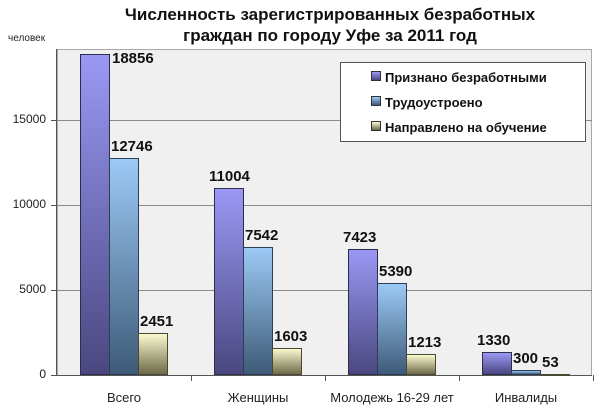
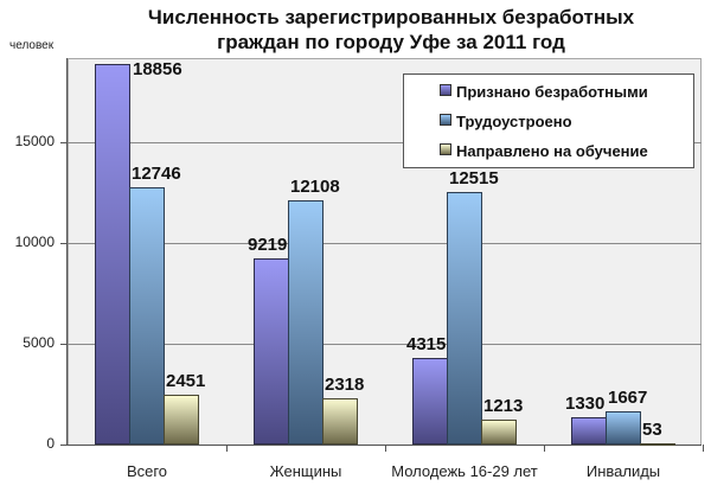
Признано безработными/Женщины: 11004 -> 9219
Трудоустроено/Женщины: 7542 -> 12108
Направлено на обучение/Женщины: 1603 -> 2318
Признано безработными/Молодежь 16-29 лет: 7423 -> 4315
Трудоустроено/Молодежь 16-29 лет: 5390 -> 12515
Трудоустроено/Инвалиды: 300 -> 1667
